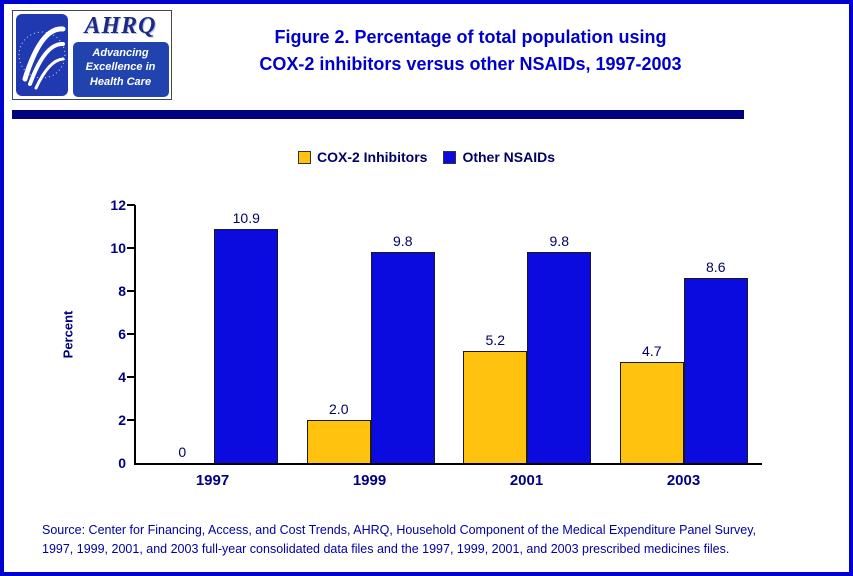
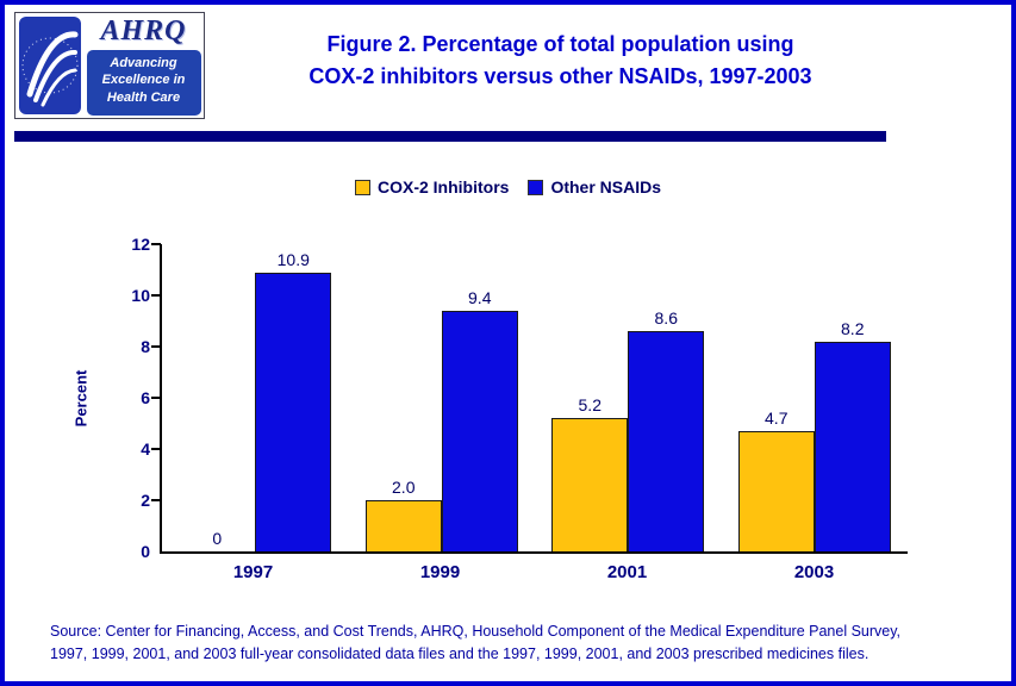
Other NSAIDs/1999: 9.8 -> 9.4
Other NSAIDs/2001: 9.8 -> 8.6
Other NSAIDs/2003: 8.6 -> 8.2
